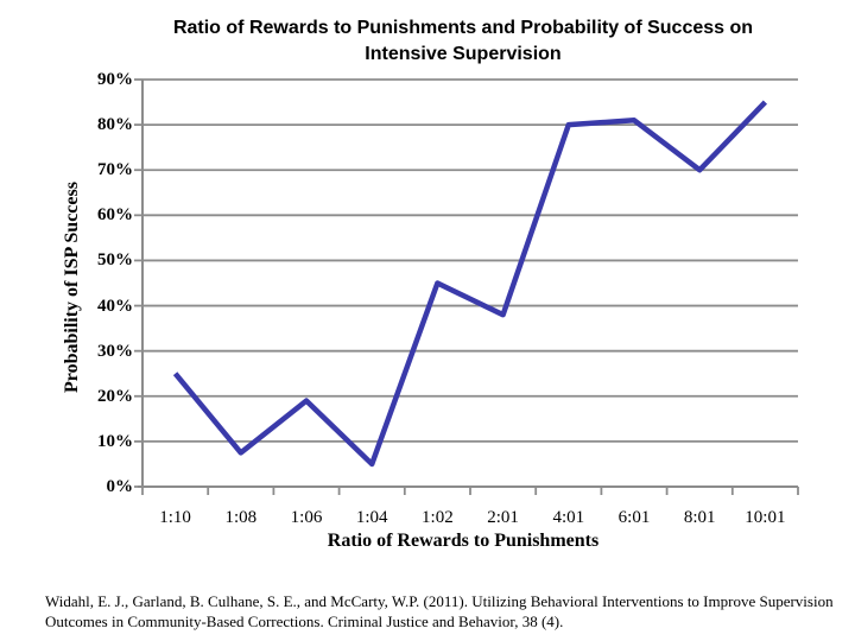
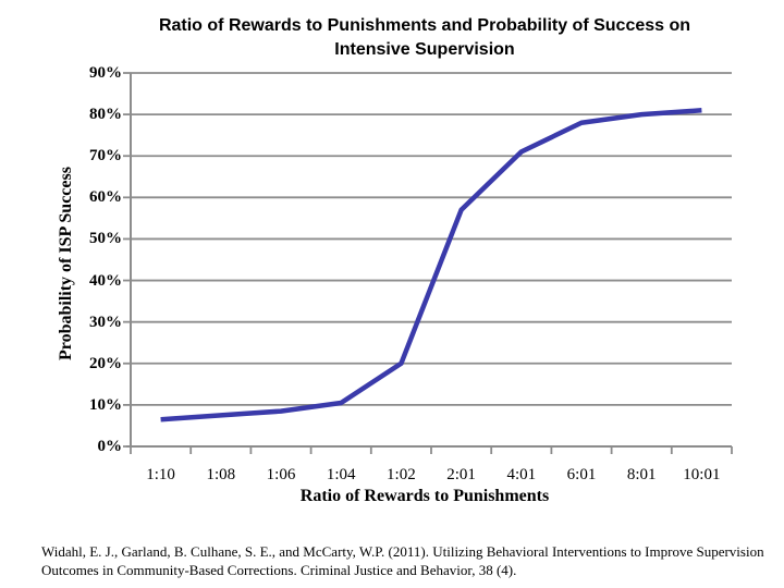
1:10: 25% -> 6%
1:06: 19% -> 8%
1:04: 5% -> 10%
1:02: 45% -> 20%
2:01: 38% -> 57%
4:01: 80% -> 71%
6:01: 81% -> 78%
8:01: 70% -> 80%
10:01: 85% -> 81%
